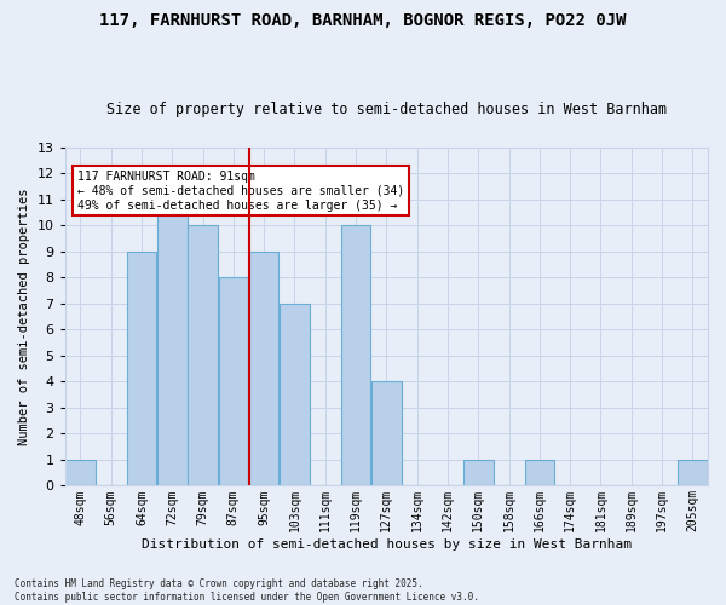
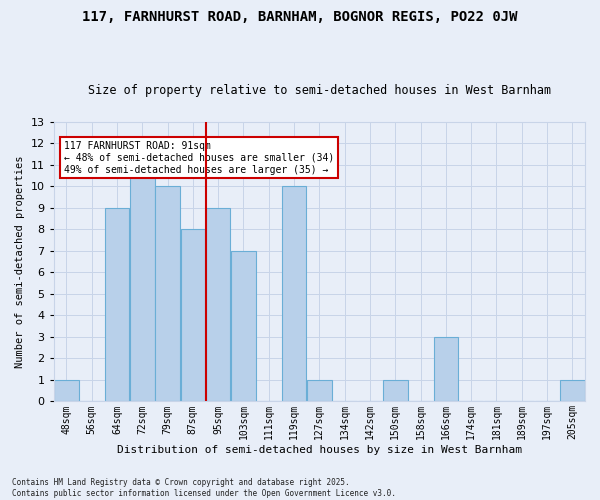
127sqm: 4 -> 1
166sqm: 1 -> 3
